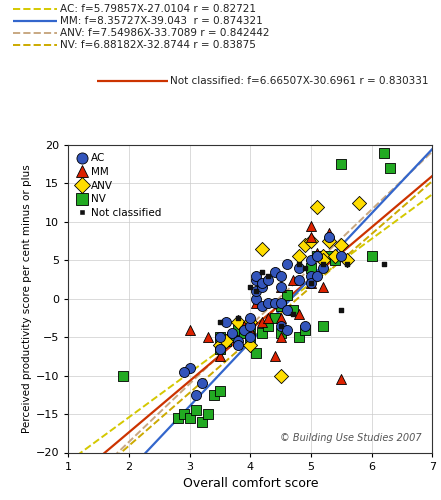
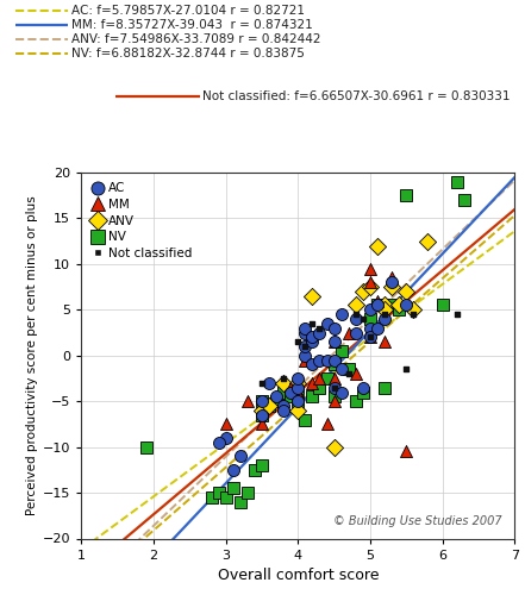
MM/3: -4.0 -> -7.5
